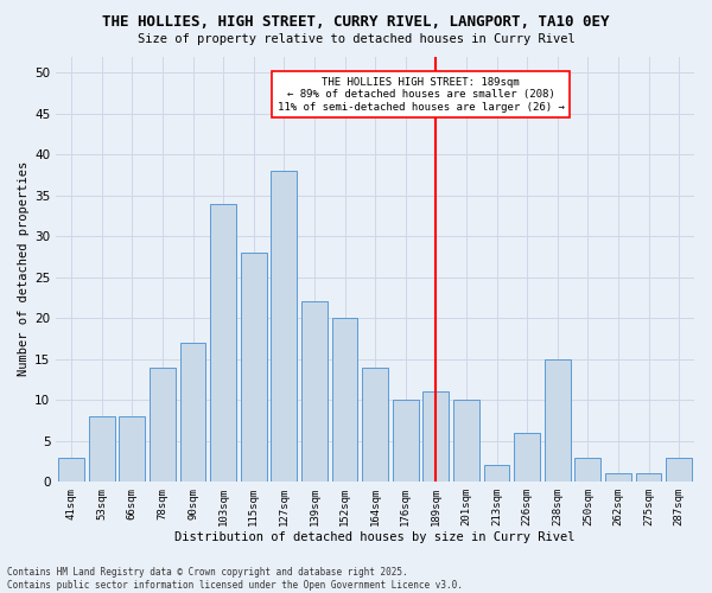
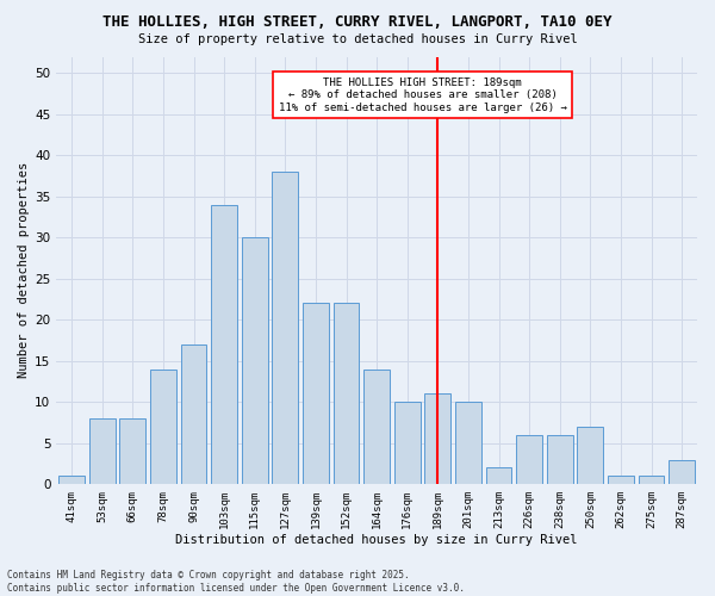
41sqm: 3 -> 1
115sqm: 28 -> 30
152sqm: 20 -> 22
238sqm: 15 -> 6
250sqm: 3 -> 7
